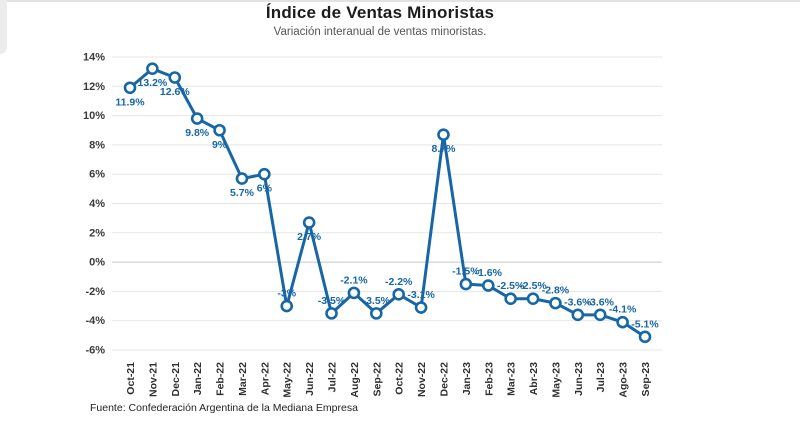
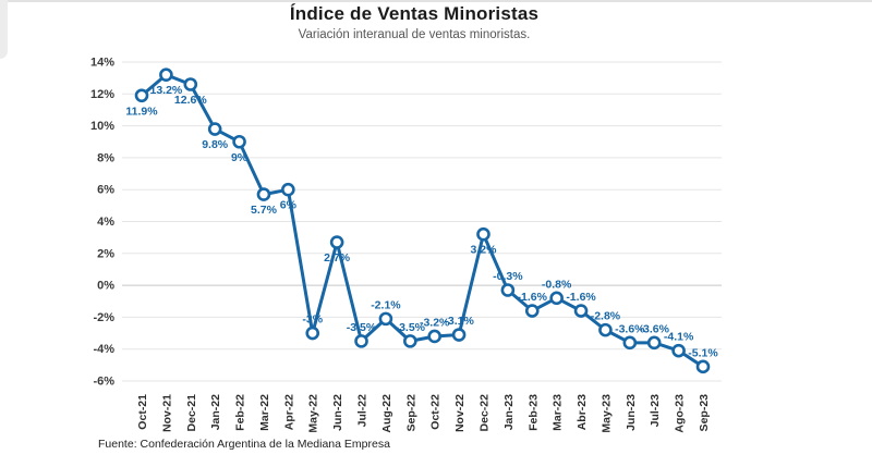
Oct-22: -2.2% -> -3.2%
Dec-22: 8.7% -> 3.2%
Jan-23: -1.5% -> -0.3%
Mar-23: -2.5% -> -0.8%
Abr-23: -2.5% -> -1.6%
